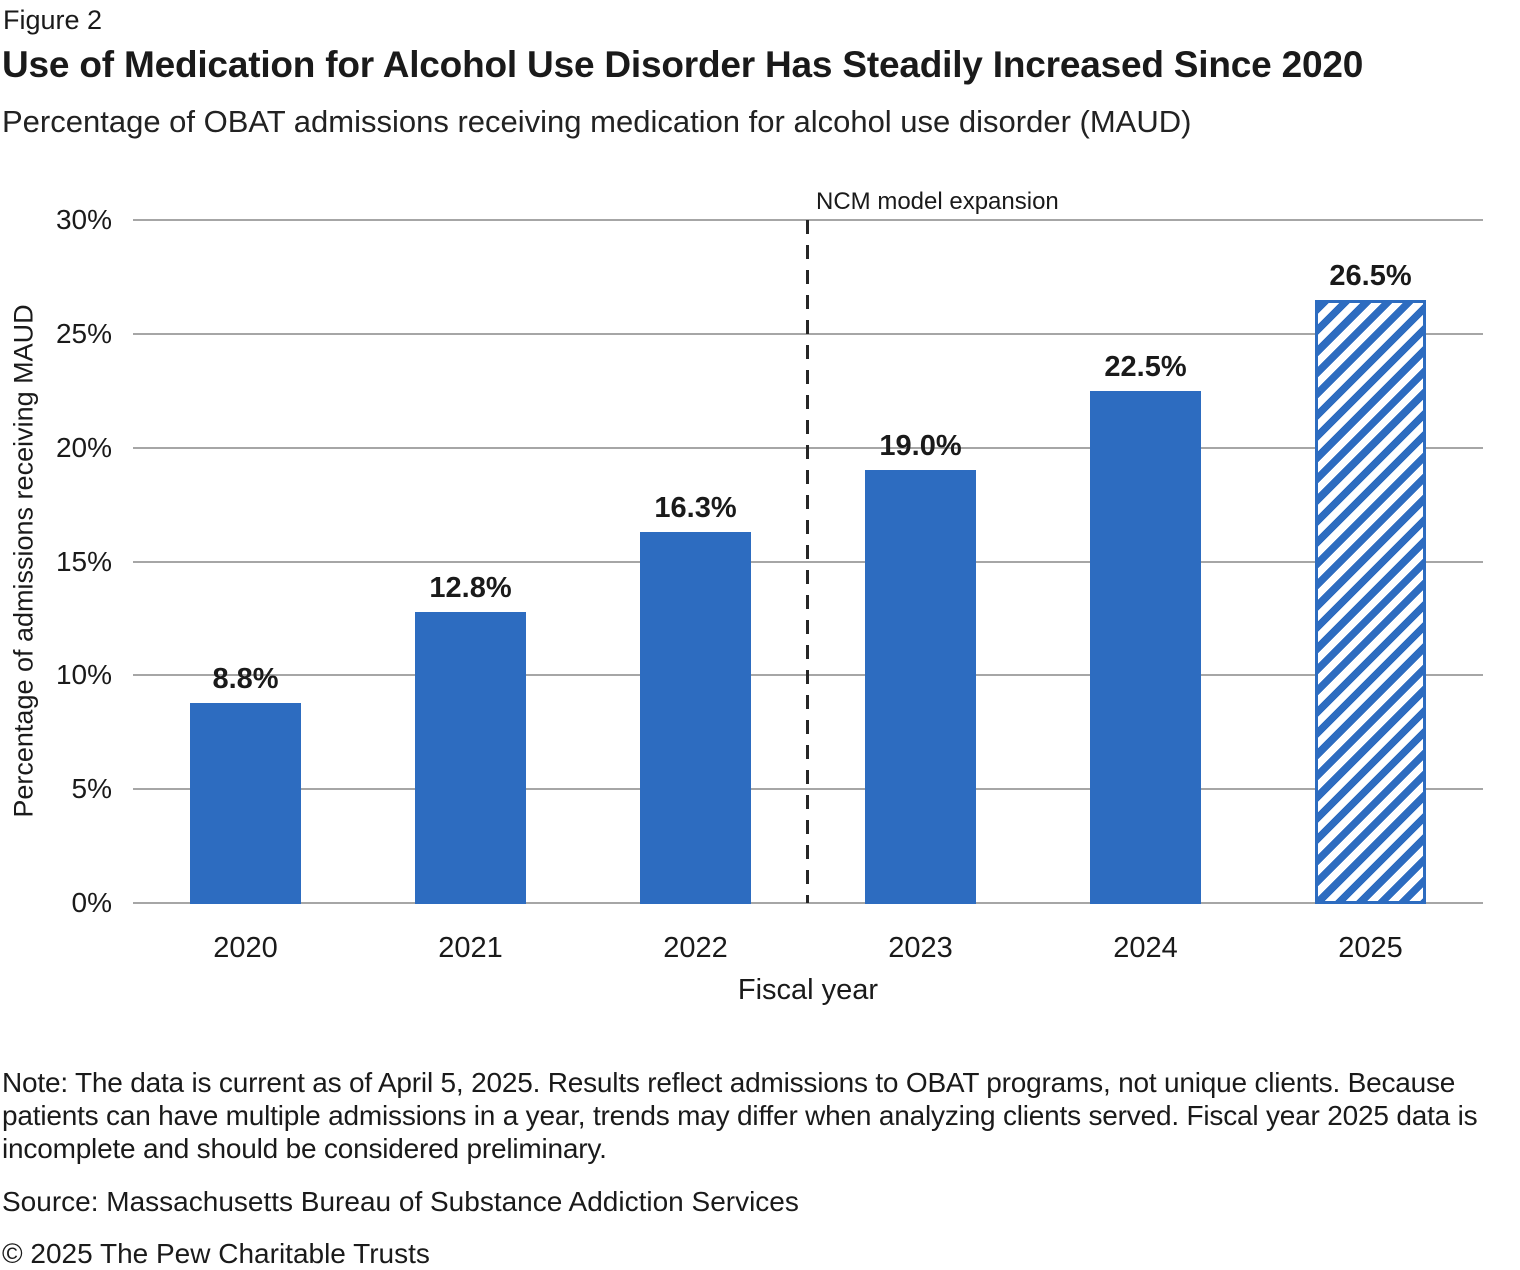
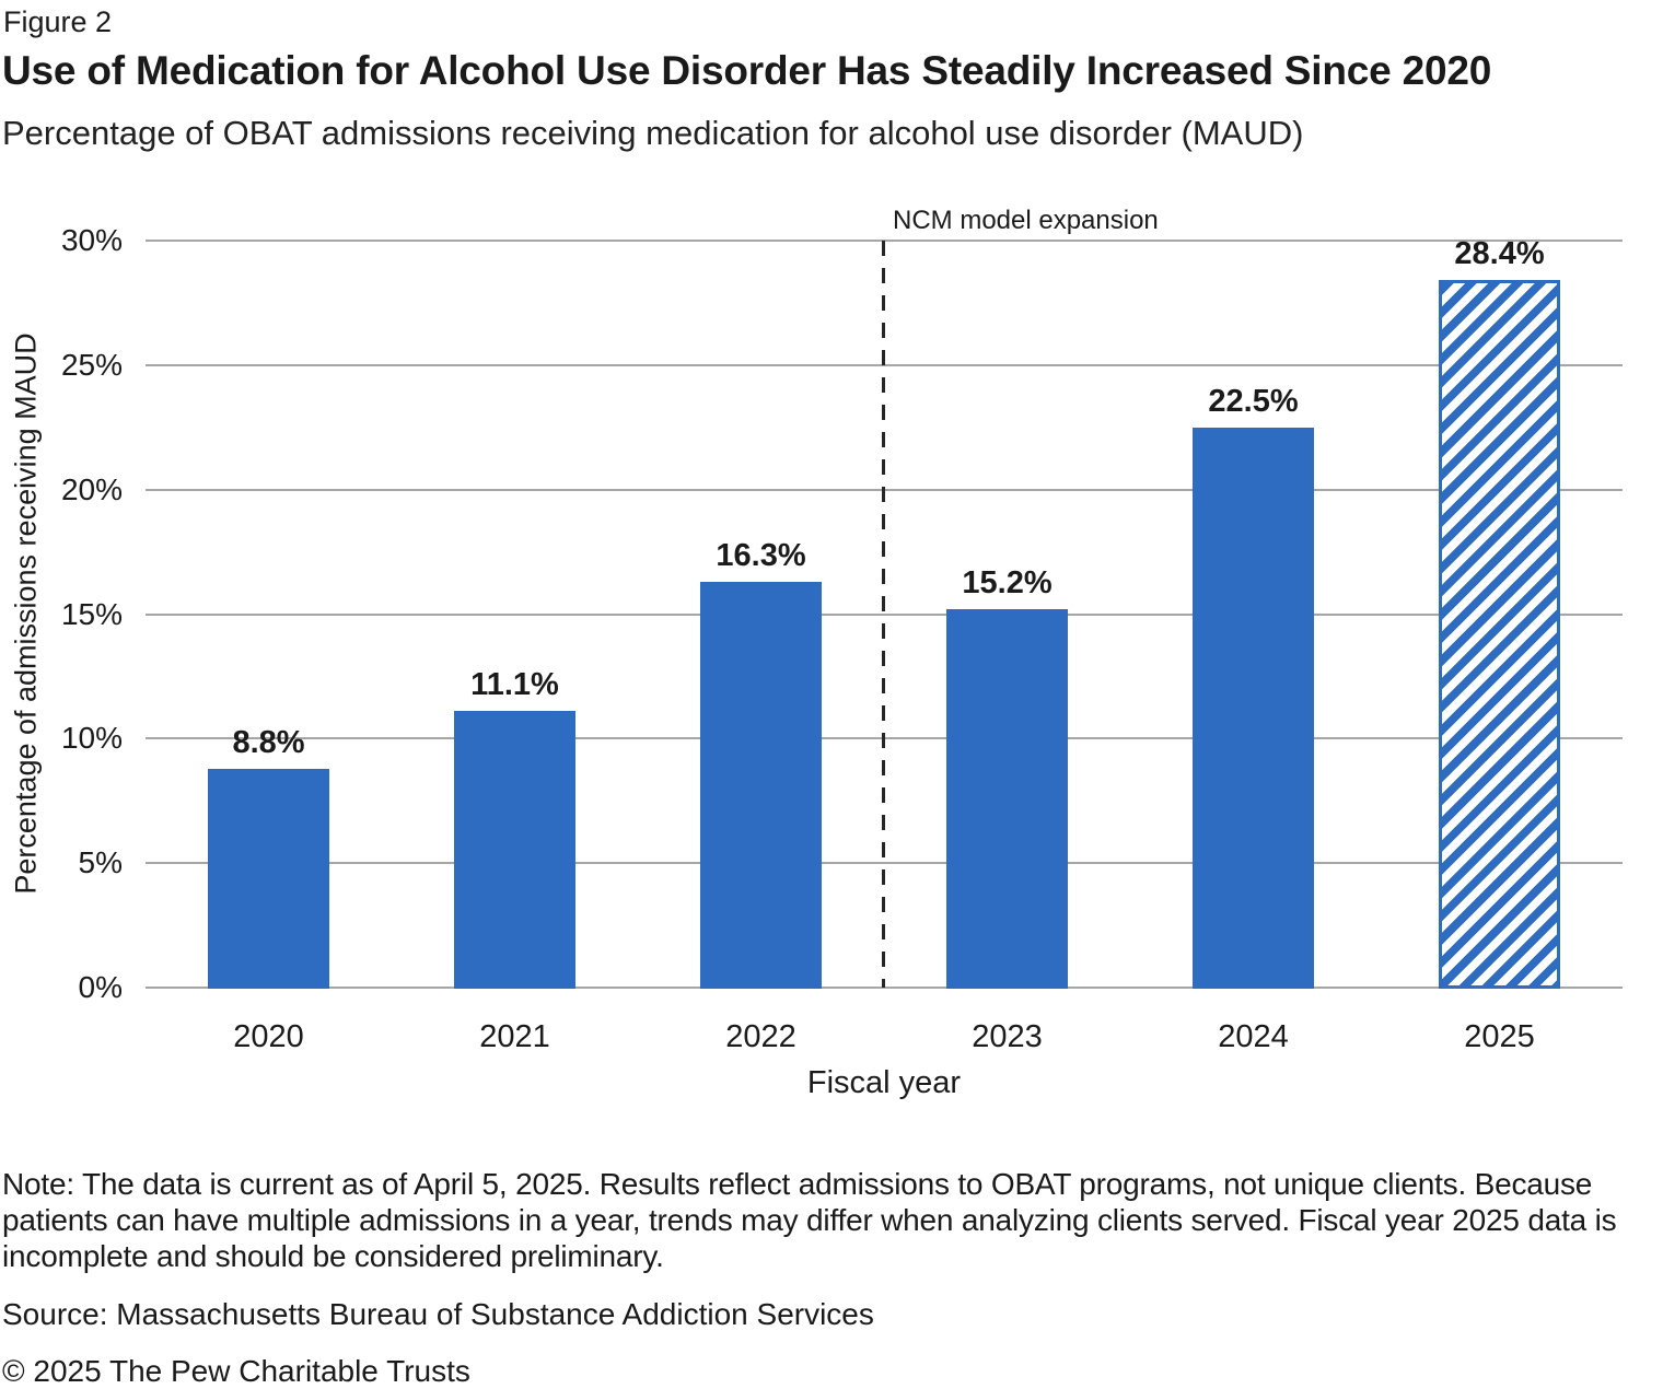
2021: 12.8% -> 11.1%
2023: 19.0% -> 15.2%
2025: 26.5% -> 28.4%
